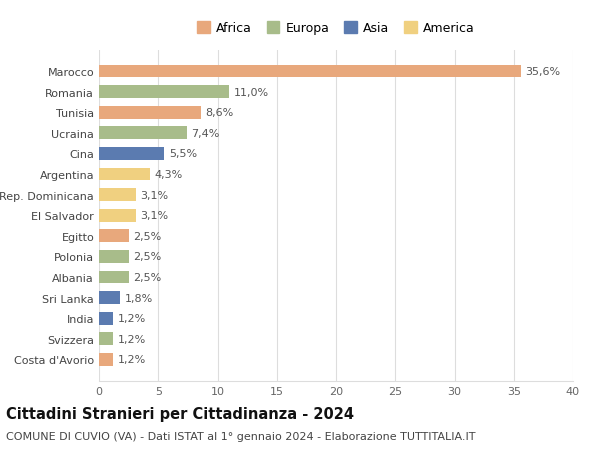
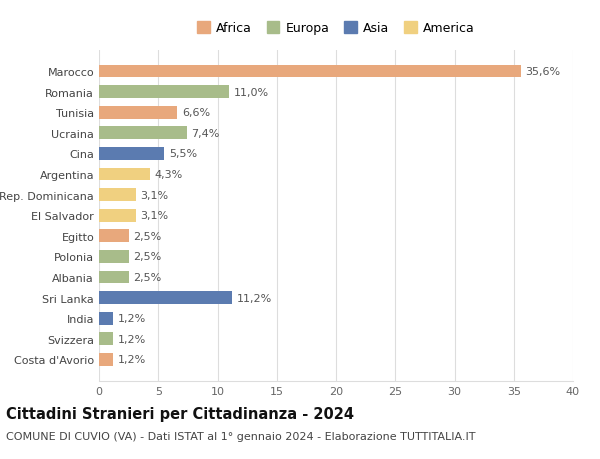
Tunisia: 8,6% -> 6,6%
Sri Lanka: 1,8% -> 11,2%
